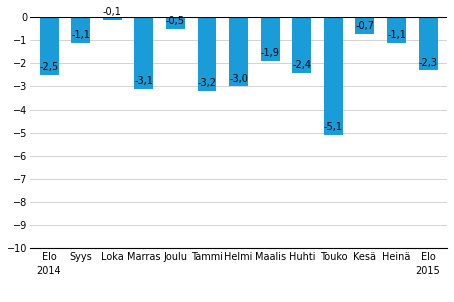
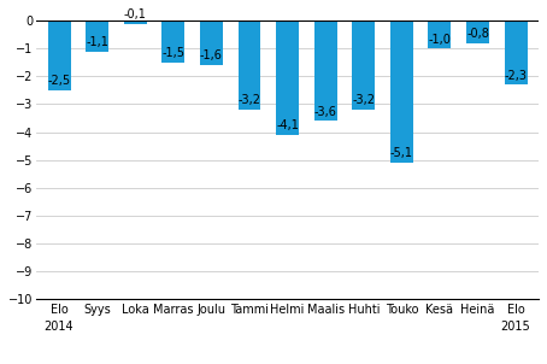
Marras: -3,1 -> -1,5
Joulu: -0,5 -> -1,6
Helmi: -3,0 -> -4,1
Maalis: -1,9 -> -3,6
Huhti: -2,4 -> -3,2
Kesä: -0,7 -> -1,0
Heinä: -1,1 -> -0,8
